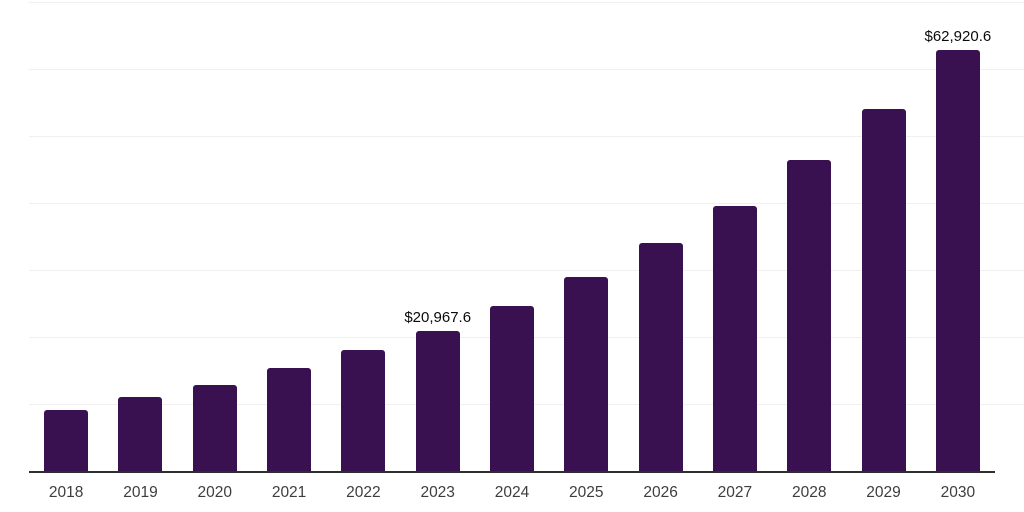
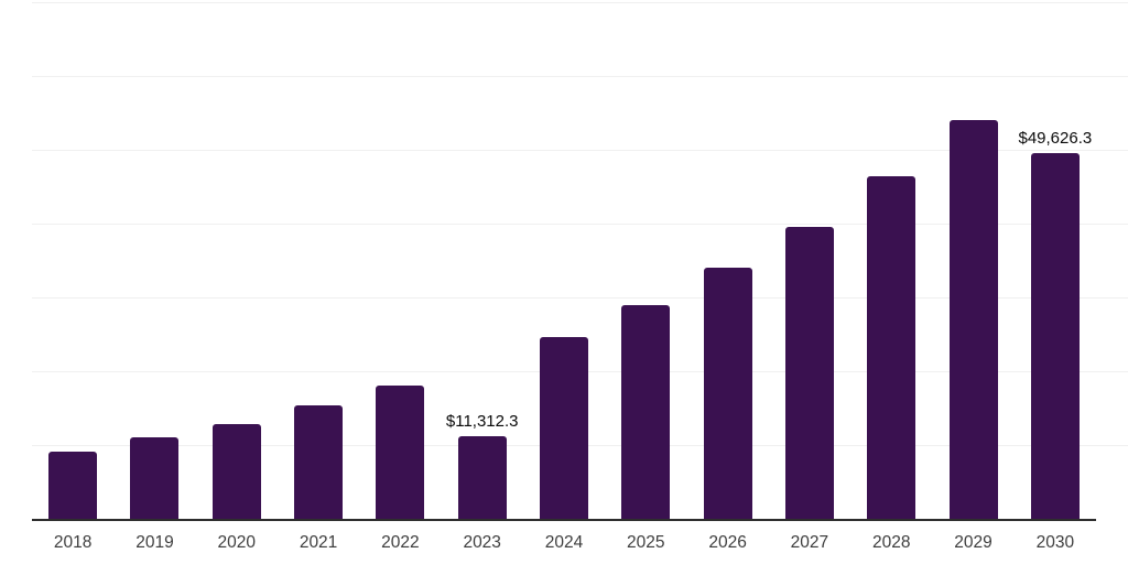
2023: $20,967.6 -> $11,312.3
2030: $62,920.6 -> $49,626.3
